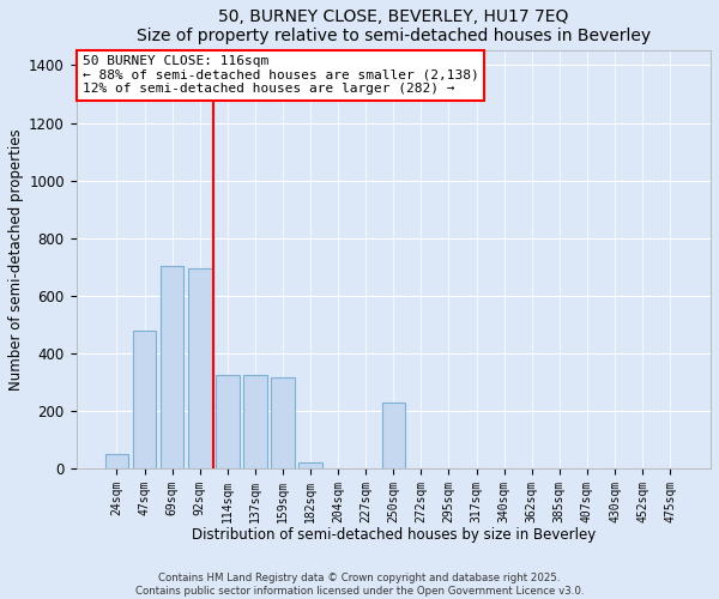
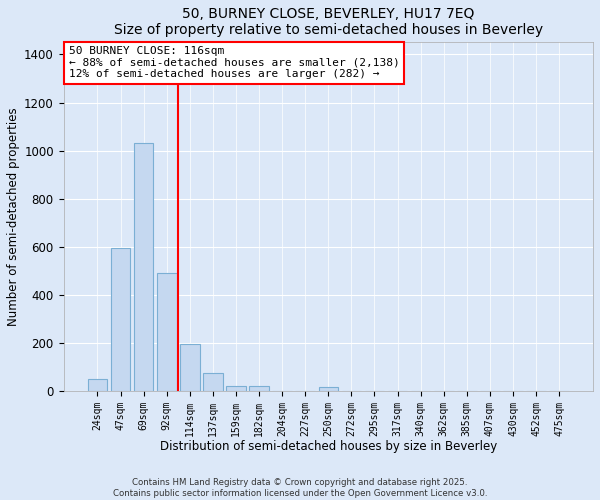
47sqm: 480 -> 595
69sqm: 705 -> 1030
92sqm: 695 -> 490
114sqm: 325 -> 195
137sqm: 325 -> 75
159sqm: 315 -> 22
250sqm: 230 -> 15
